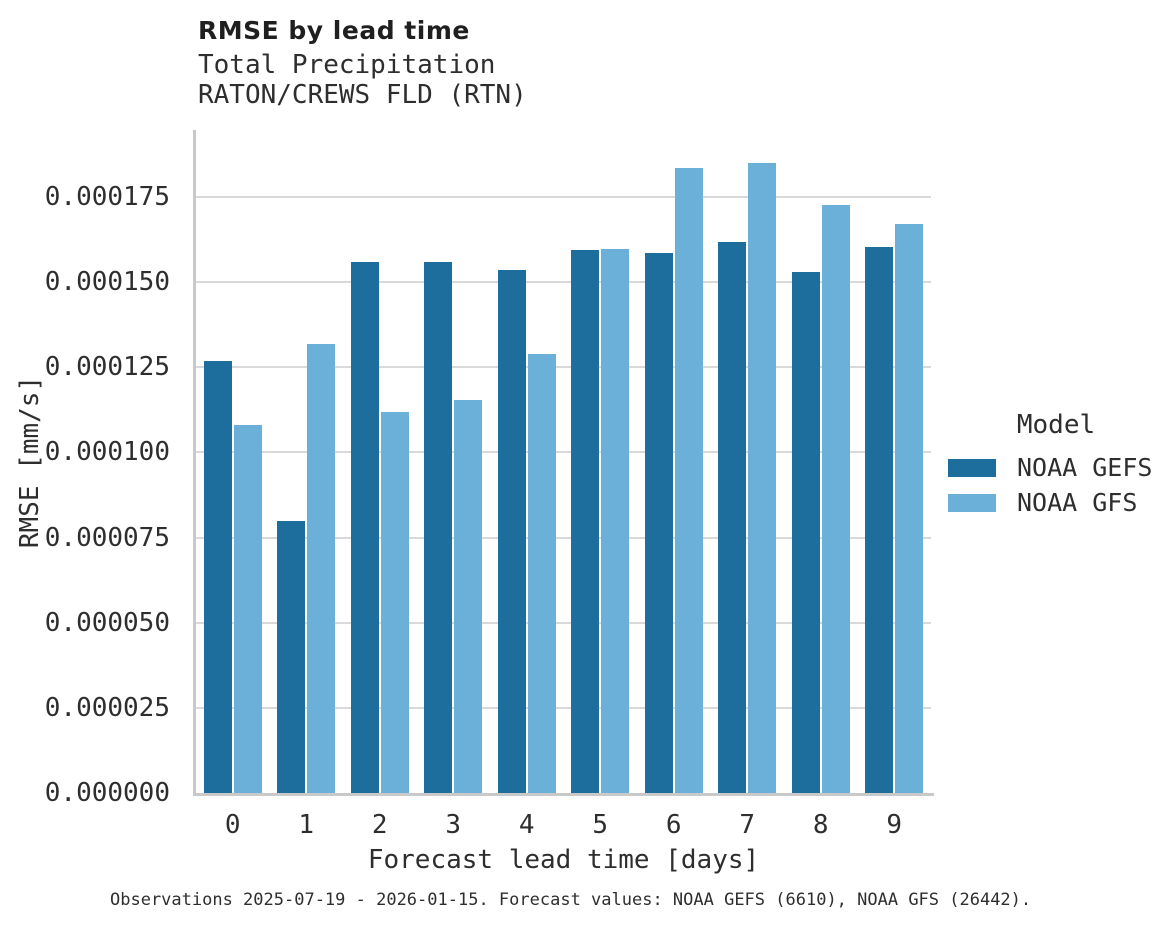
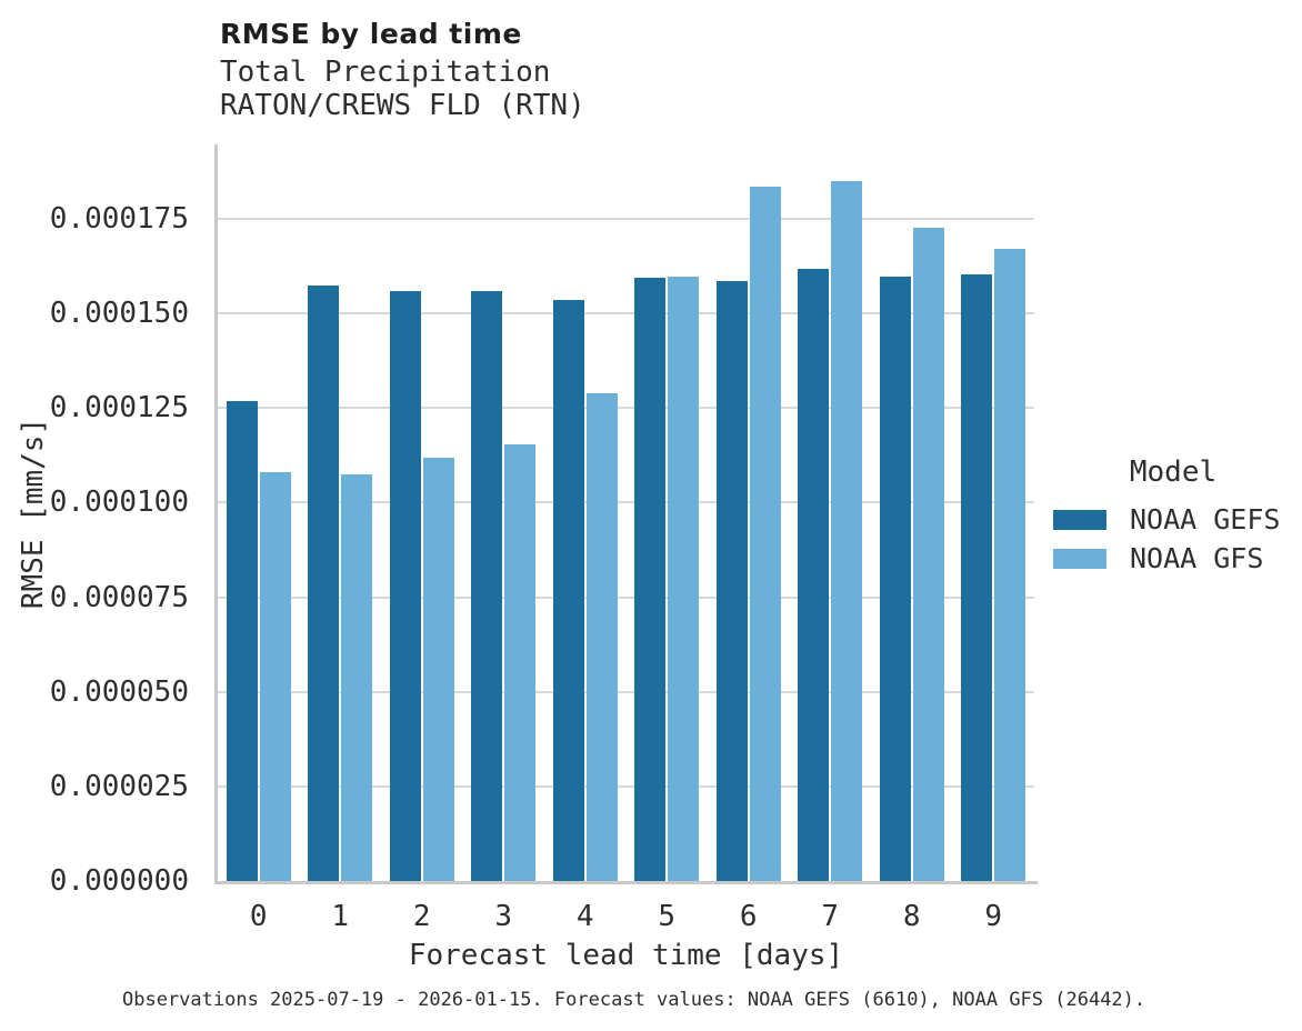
NOAA GEFS/1: 0.000080 -> 0.000157
NOAA GFS/1: 0.000132 -> 0.000107
NOAA GEFS/8: 0.000153 -> 0.000160
